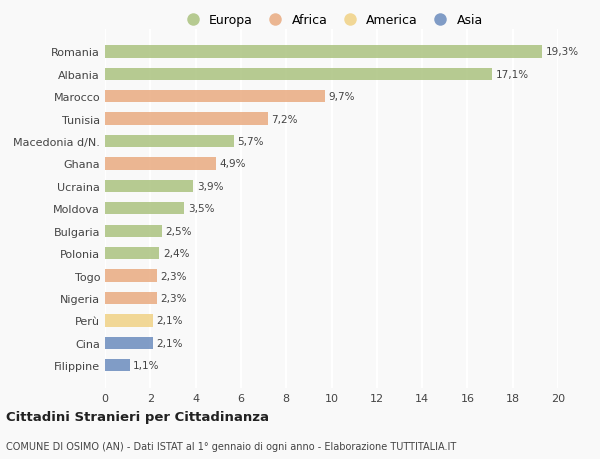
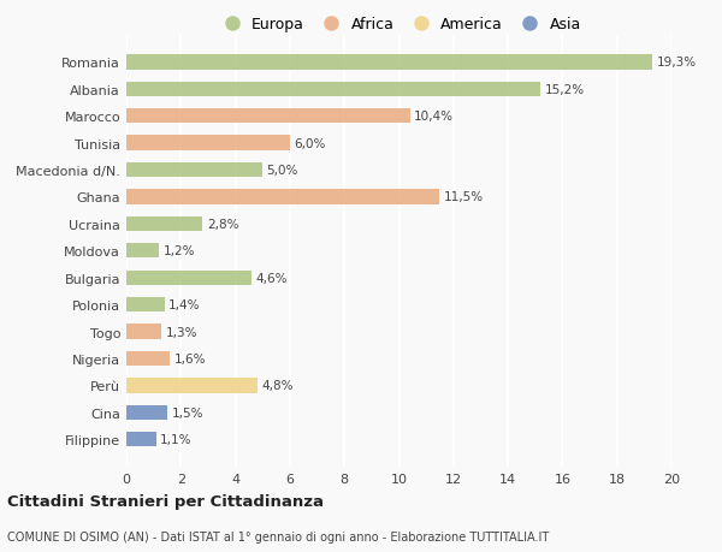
Albania: 17,1% -> 15,2%
Marocco: 9,7% -> 10,4%
Tunisia: 7,2% -> 6,0%
Macedonia d/N.: 5,7% -> 5,0%
Ghana: 4,9% -> 11,5%
Ucraina: 3,9% -> 2,8%
Moldova: 3,5% -> 1,2%
Bulgaria: 2,5% -> 4,6%
Polonia: 2,4% -> 1,4%
Togo: 2,3% -> 1,3%
Nigeria: 2,3% -> 1,6%
Perù: 2,1% -> 4,8%
Cina: 2,1% -> 1,5%
